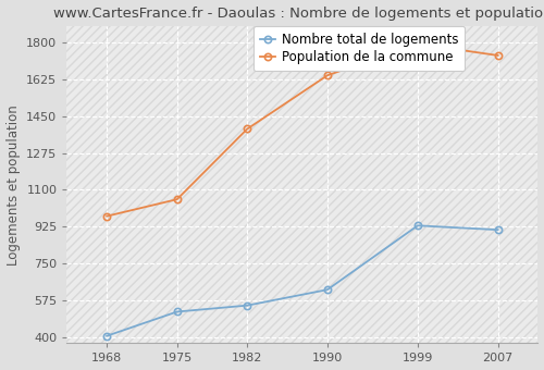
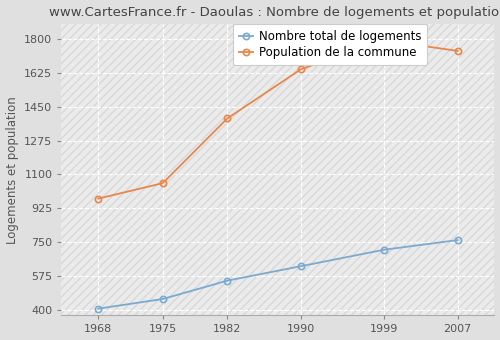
Nombre total de logements/1975: 520 -> 460
Nombre total de logements/1999: 930 -> 710
Nombre total de logements/2007: 910 -> 760
